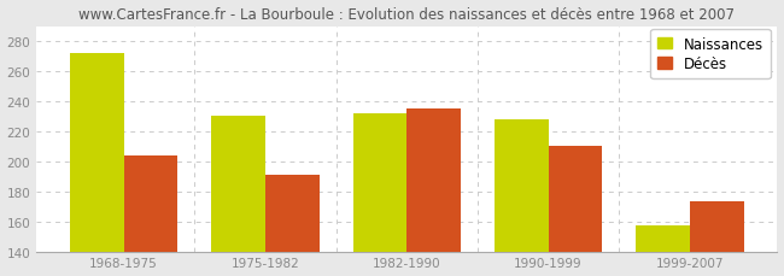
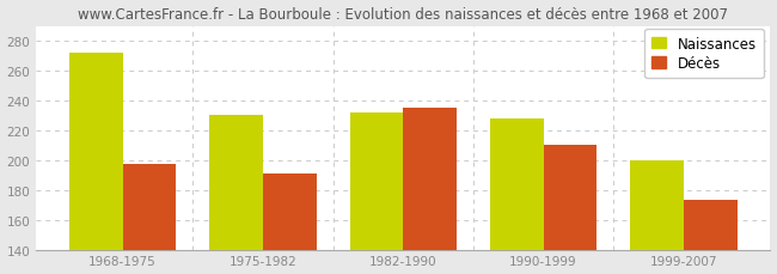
Décès/1968-1975: 204 -> 197
Naissances/1999-2007: 157 -> 200
